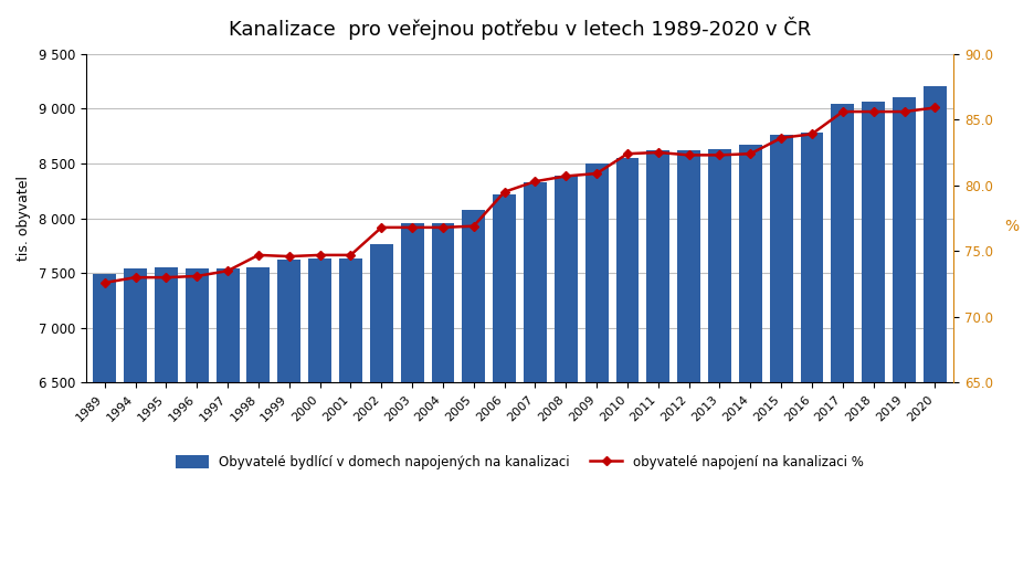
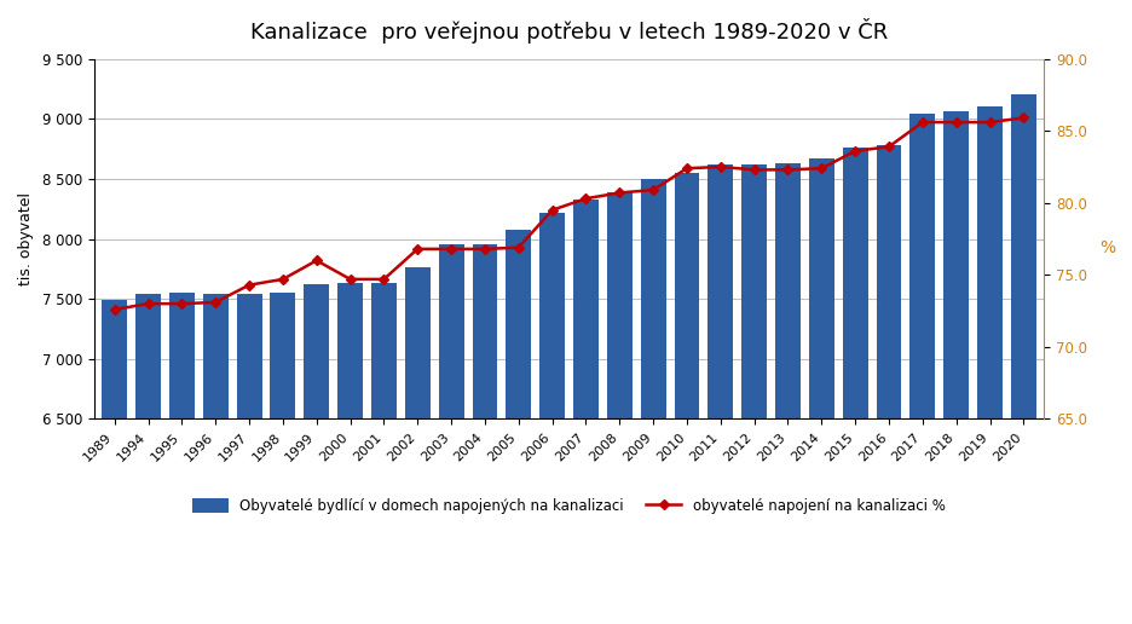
obyvatelé napojení na kanalizaci %/1997: 73.5 -> 74.3
obyvatelé napojení na kanalizaci %/1999: 74.6 -> 76.0
